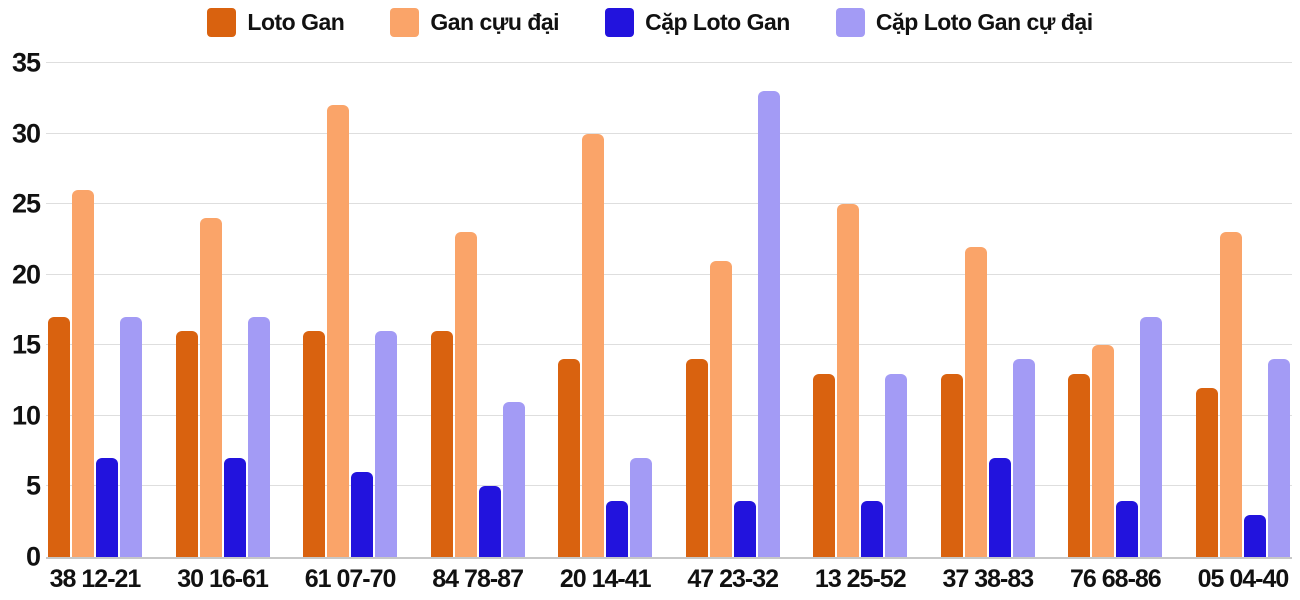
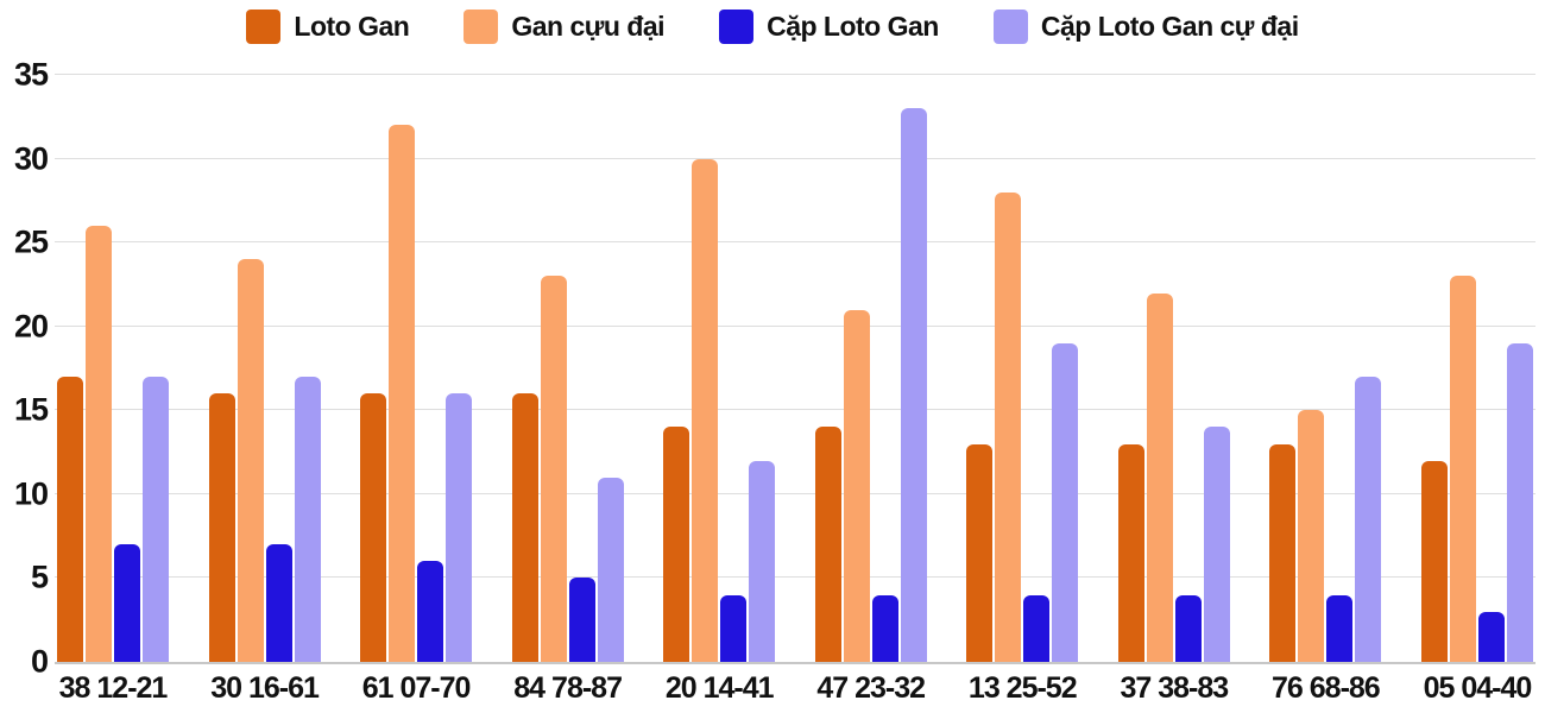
Cặp Loto Gan cự đại/20 14-41: 7 -> 12
Gan cựu đại/13 25-52: 25 -> 28
Cặp Loto Gan cự đại/13 25-52: 13 -> 19
Cặp Loto Gan/37 38-83: 7 -> 4
Cặp Loto Gan cự đại/05 04-40: 14 -> 19
